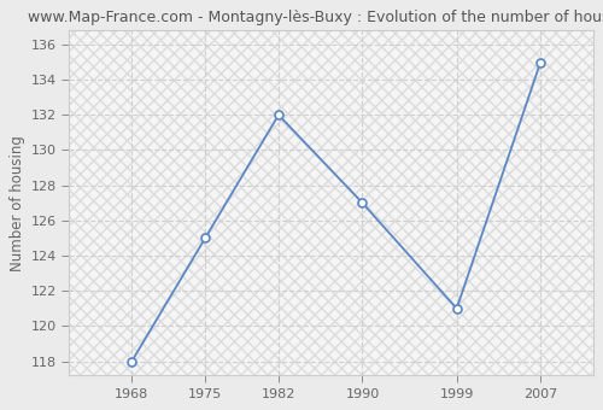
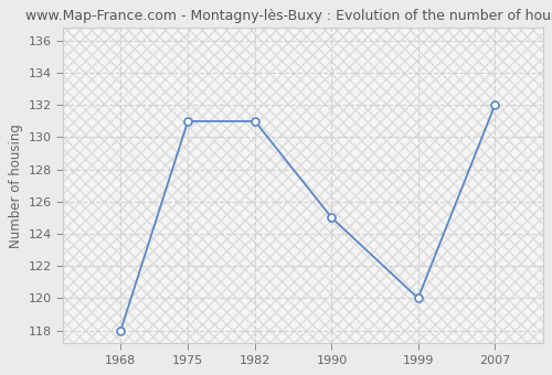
1975: 125 -> 131
1982: 132 -> 131
1990: 127 -> 125
1999: 121 -> 120
2007: 135 -> 132
